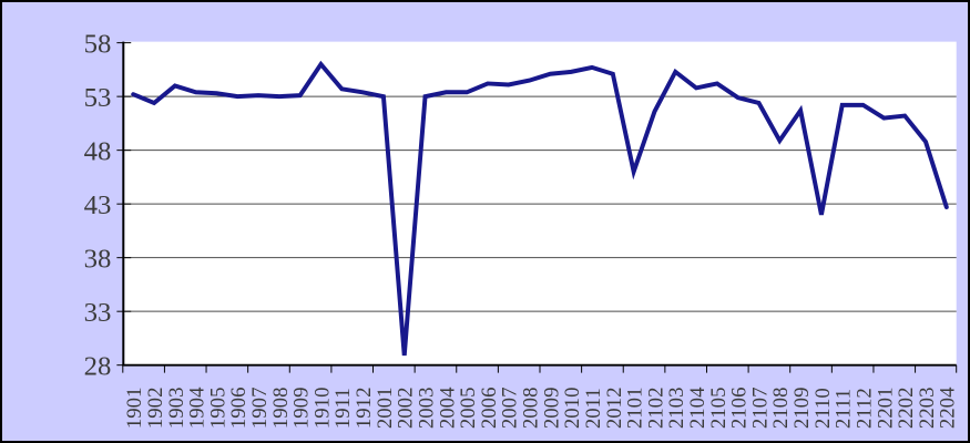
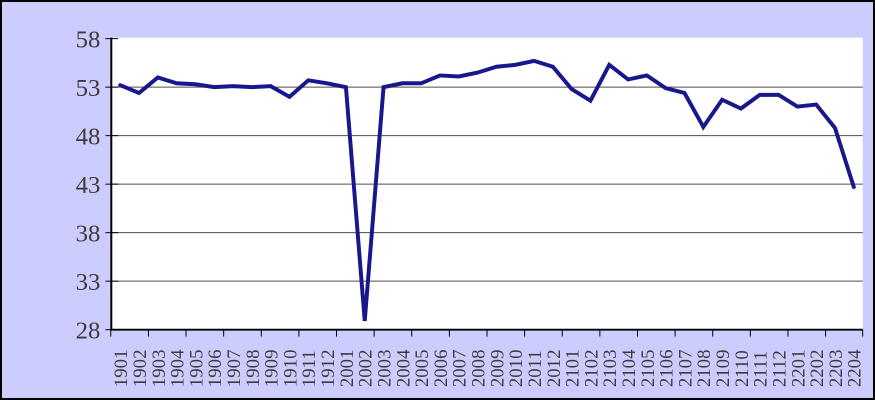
1910: 56 -> 52
2101: 46 -> 53
2110: 42 -> 51
